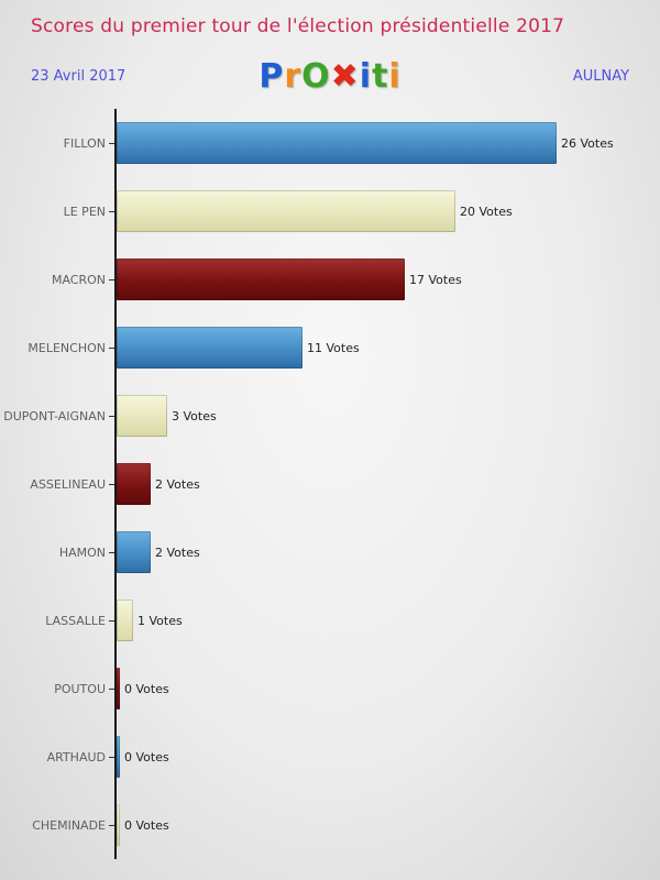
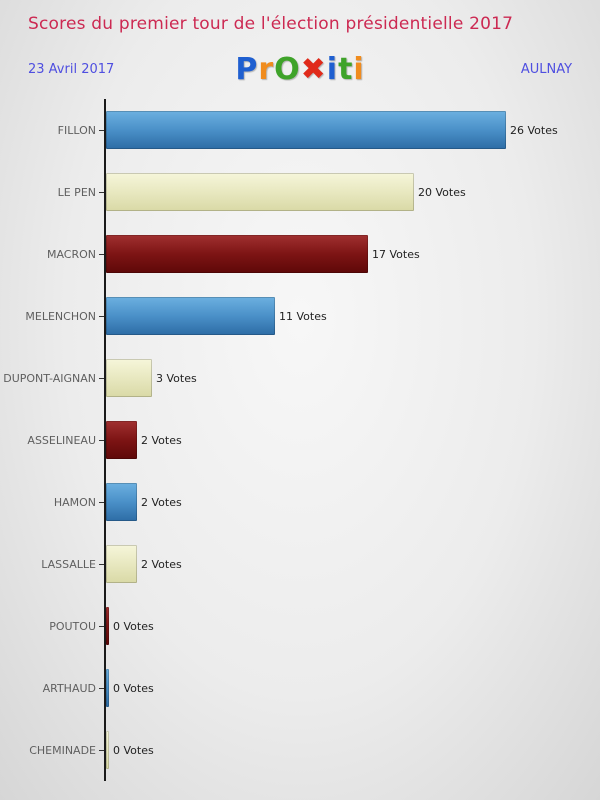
LASSALLE: 1 -> 2
